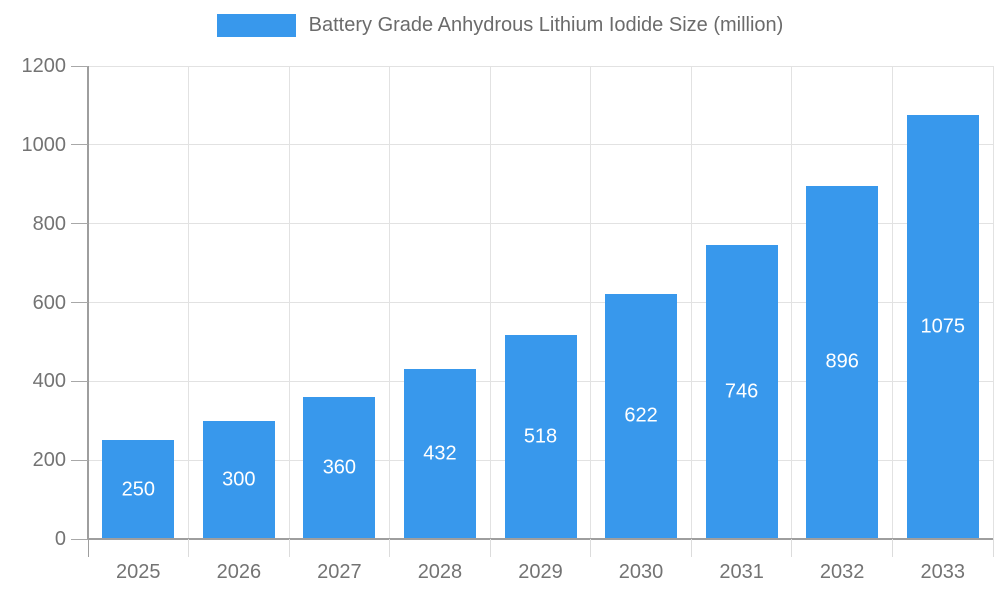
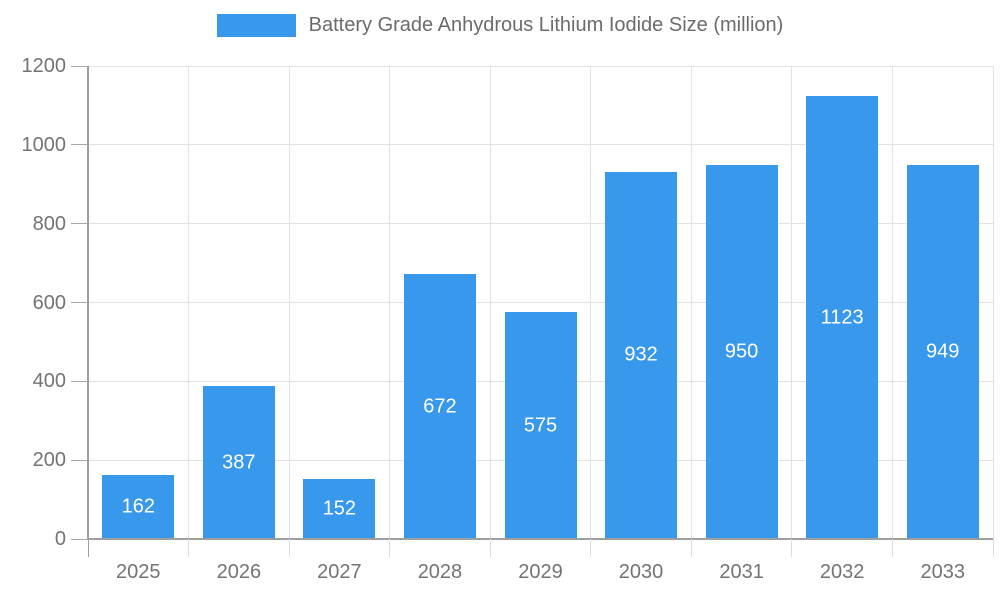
2025: 250 -> 162
2026: 300 -> 387
2027: 360 -> 152
2028: 432 -> 672
2029: 518 -> 575
2030: 622 -> 932
2031: 746 -> 950
2032: 896 -> 1123
2033: 1075 -> 949
